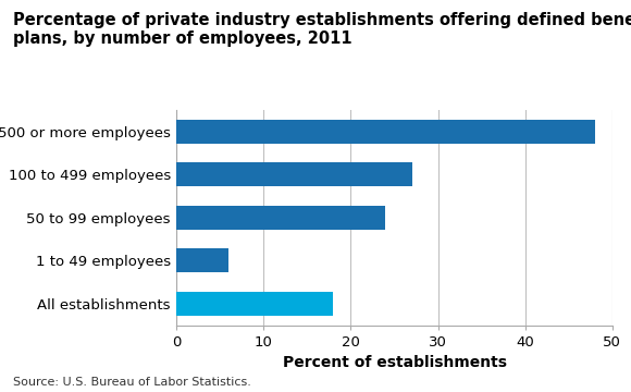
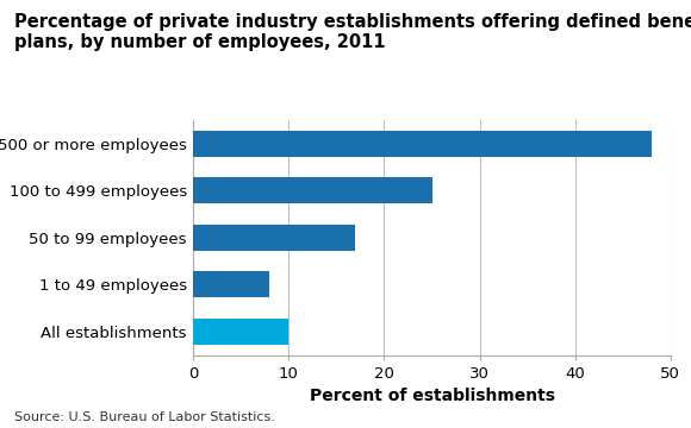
100 to 499 employees: 27 -> 25
50 to 99 employees: 24 -> 17
1 to 49 employees: 6 -> 8
All establishments: 18 -> 10
